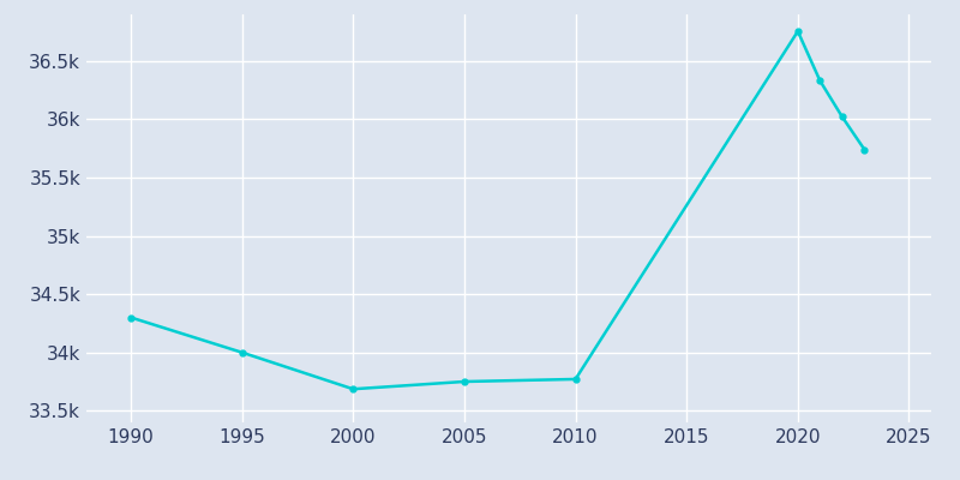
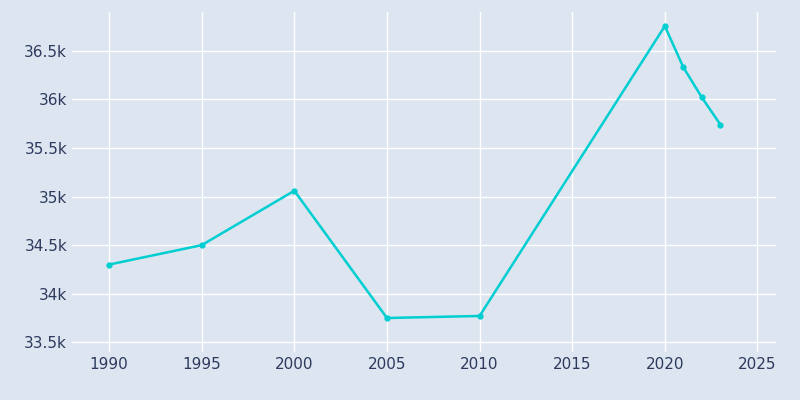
1995: 34.00k -> 34.50k
2000: 33.69k -> 35.06k
